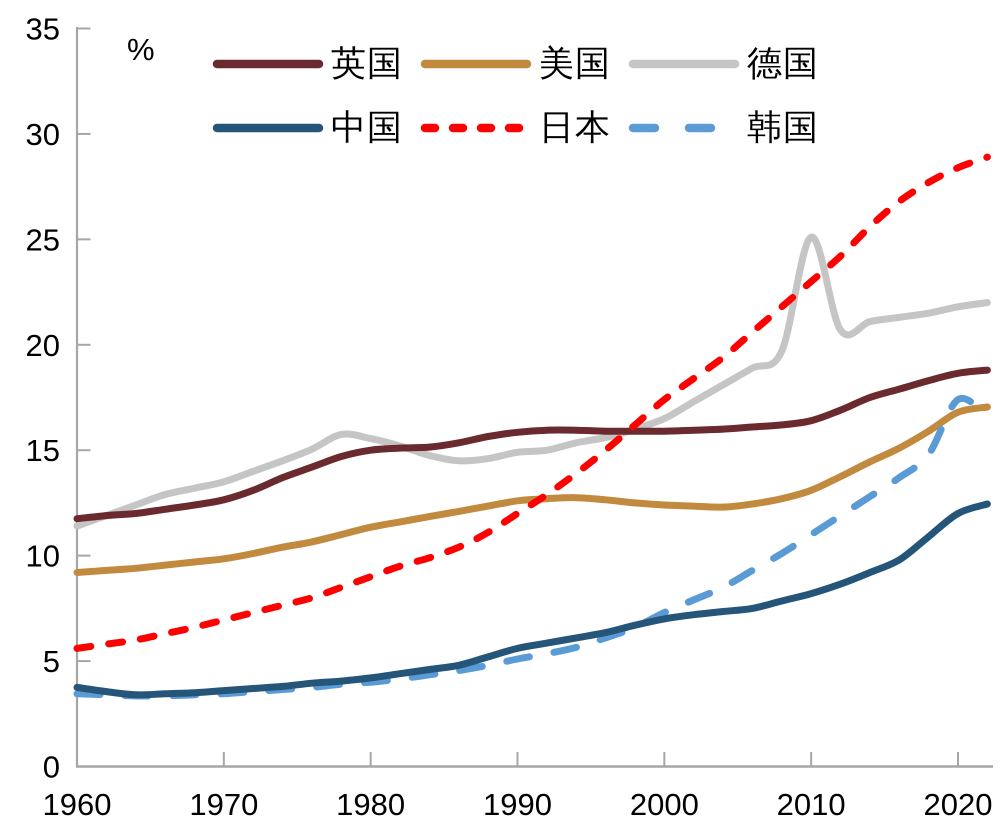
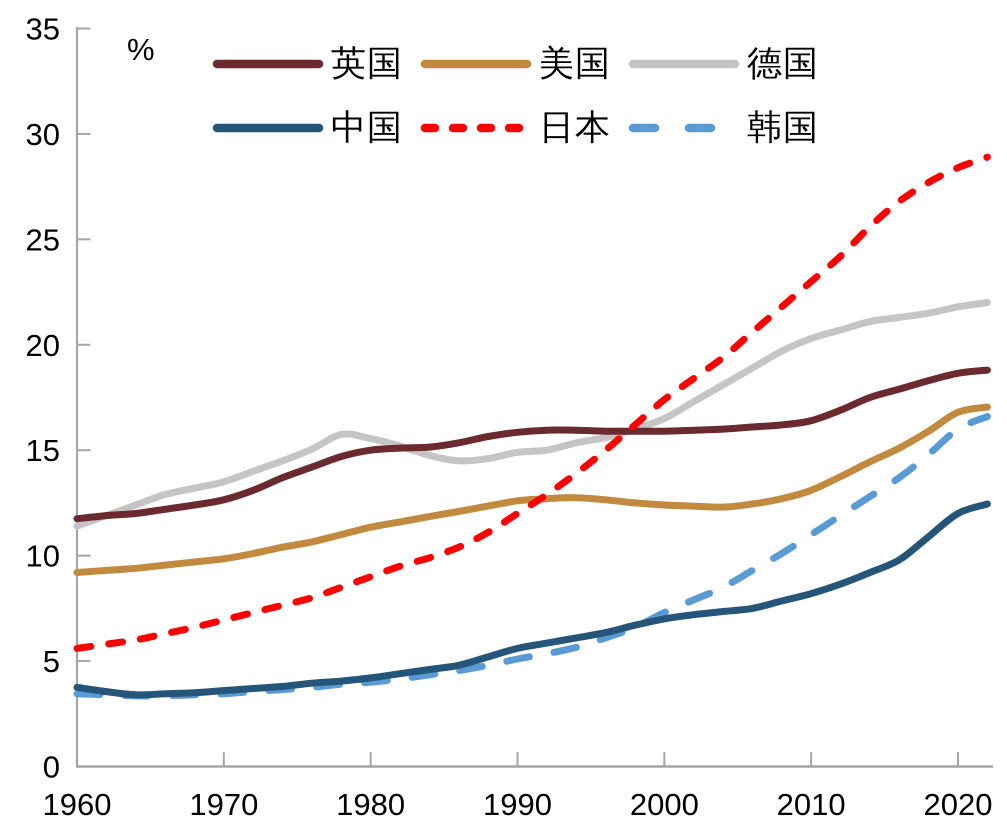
德国/2010: 25.1 -> 20.3
韩国/2020: 17.4 -> 16.0
